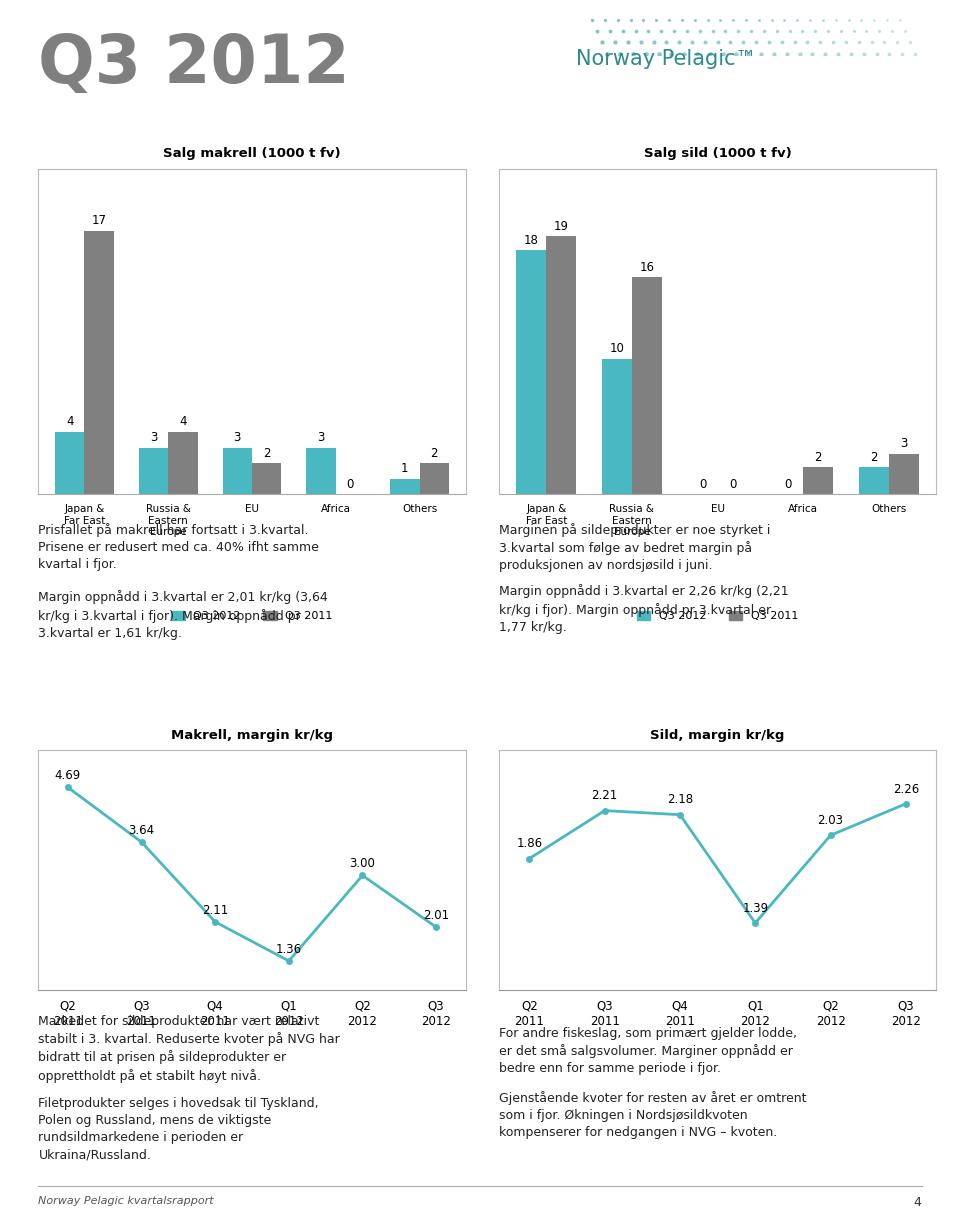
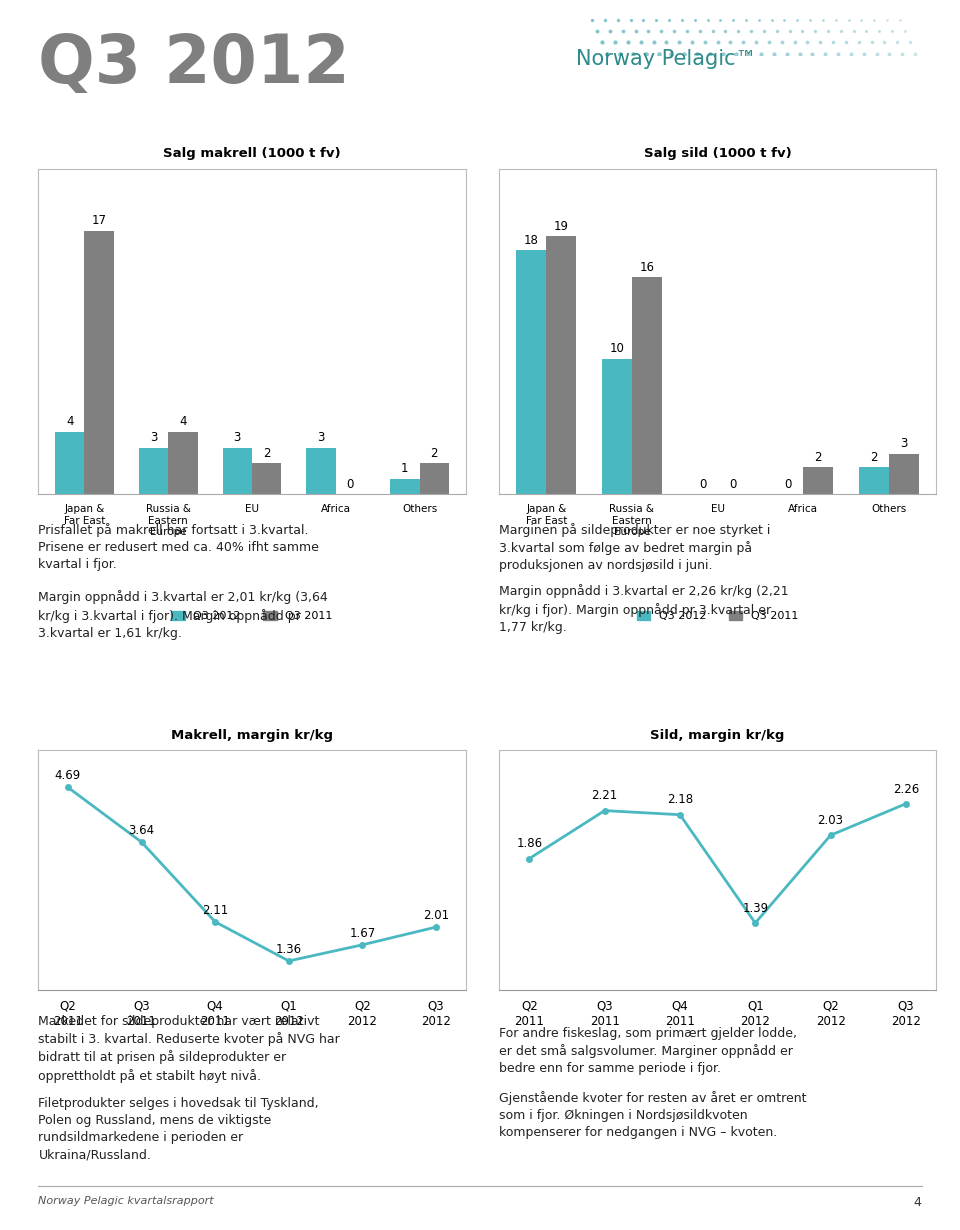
Makrell, margin kr/kg/Q2 2012: 3.00 -> 1.67
